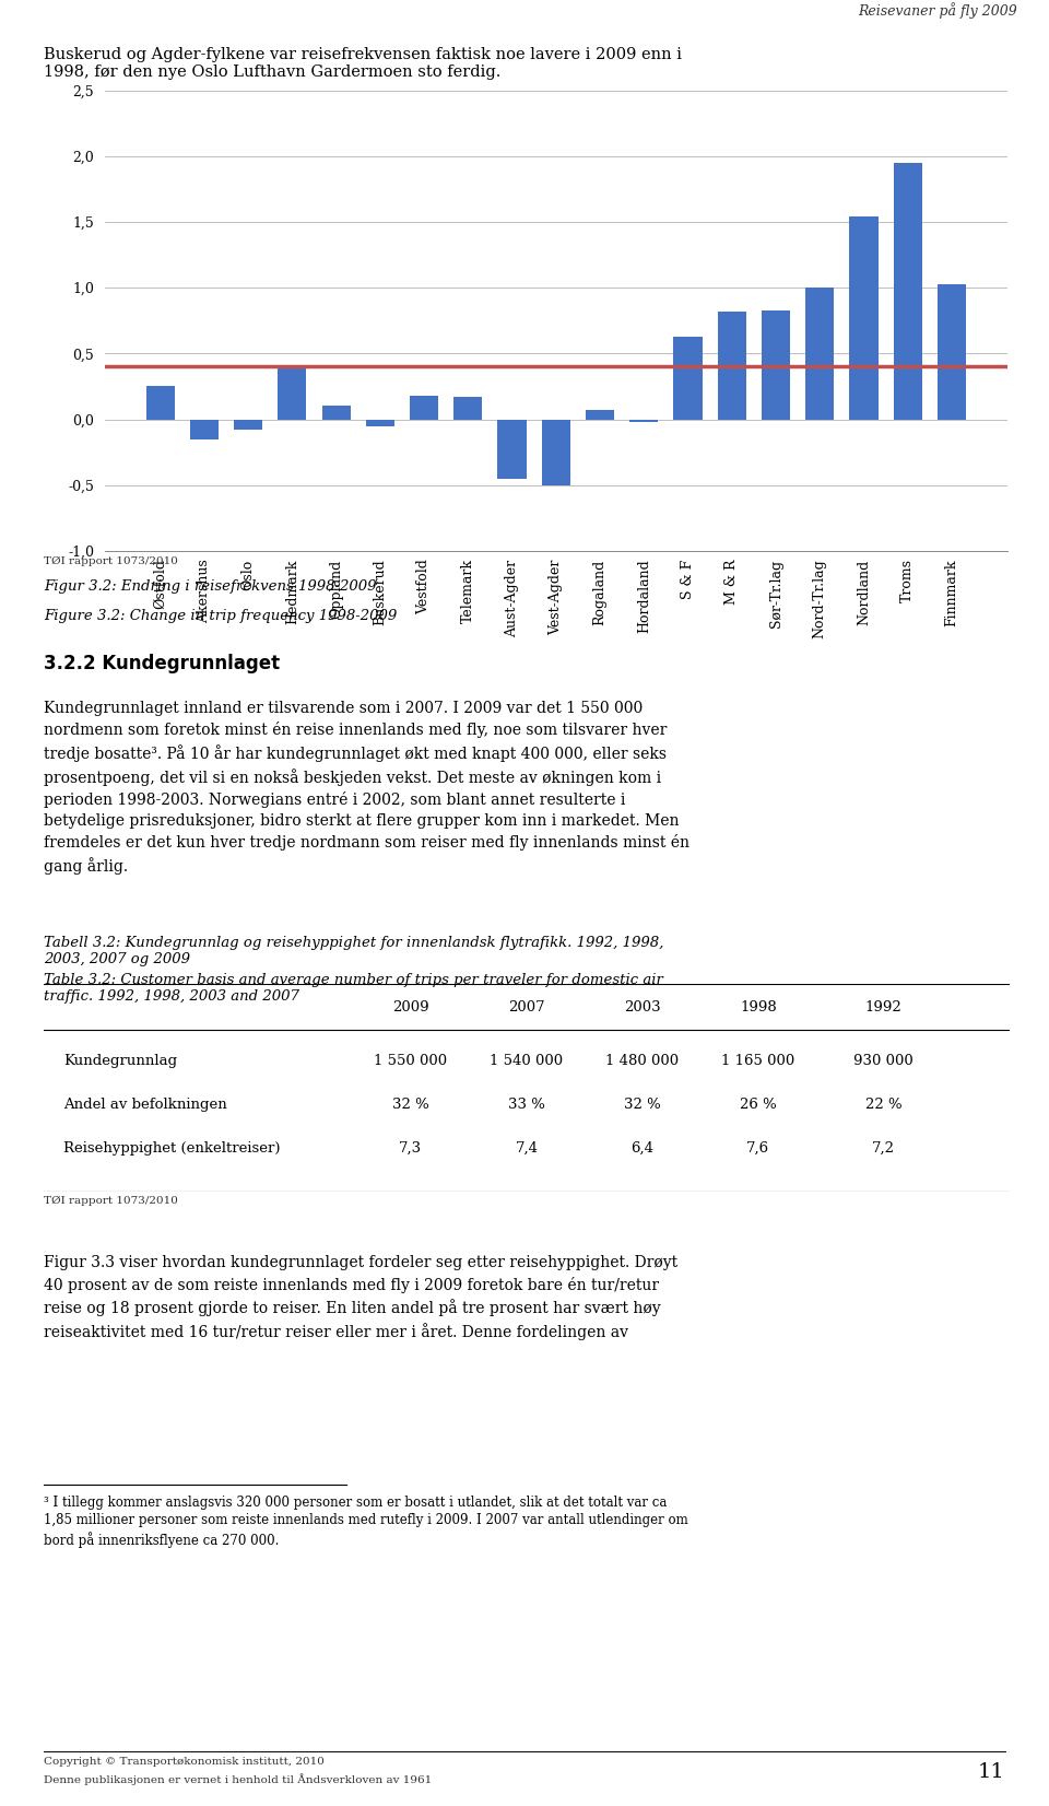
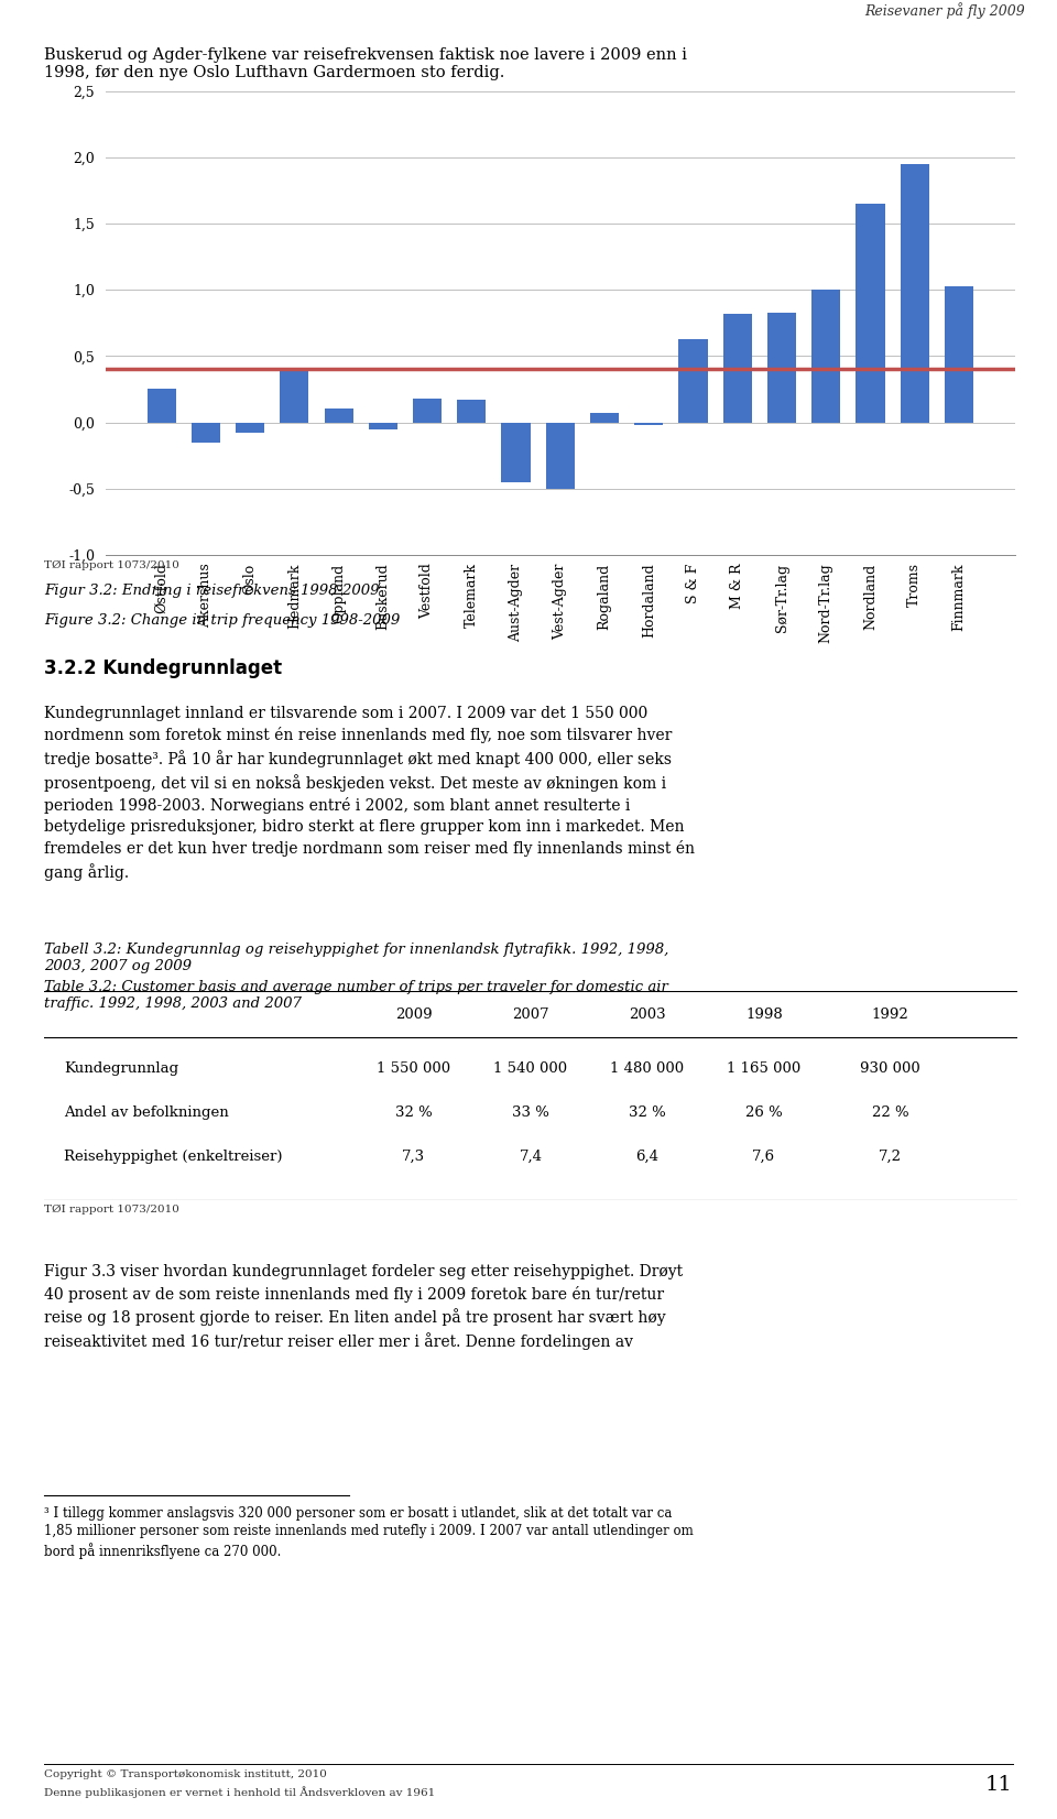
Nordland: 1,54 -> 1,65
